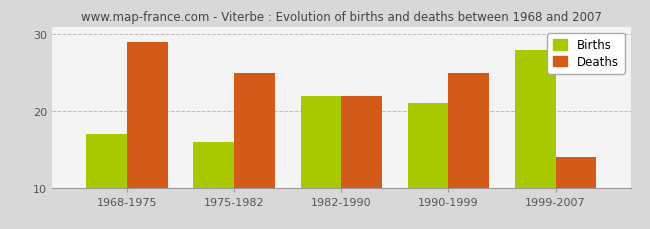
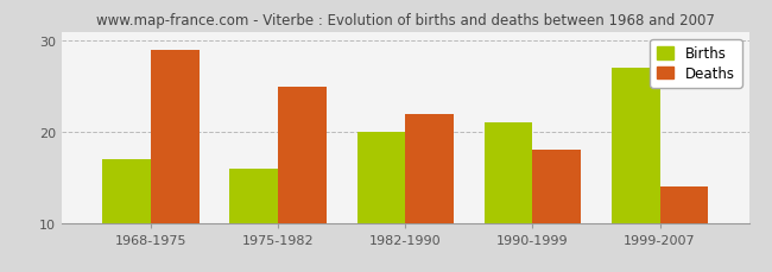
Births/1982-1990: 22 -> 20
Deaths/1990-1999: 25 -> 18
Births/1999-2007: 28 -> 27
